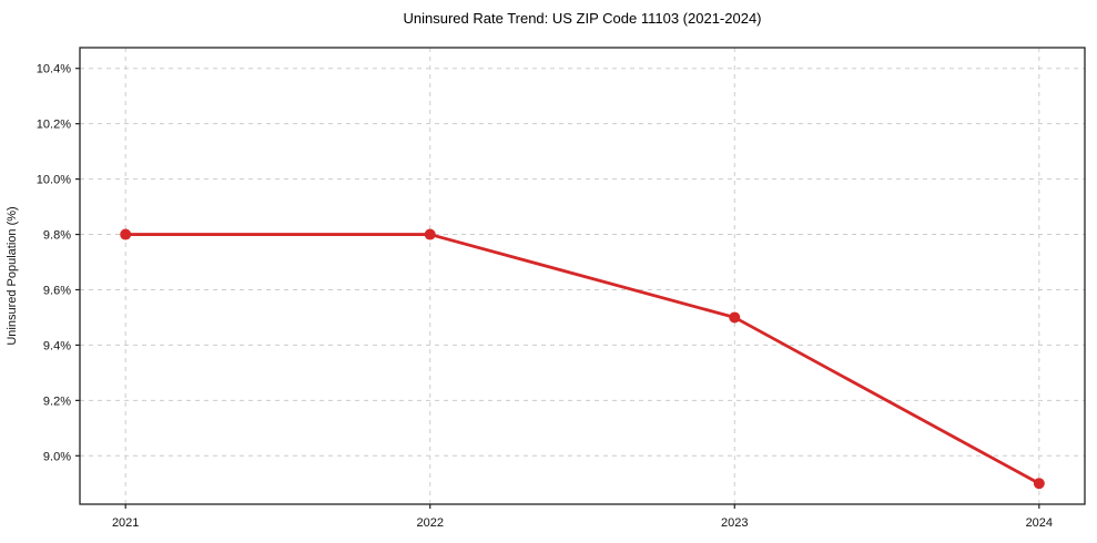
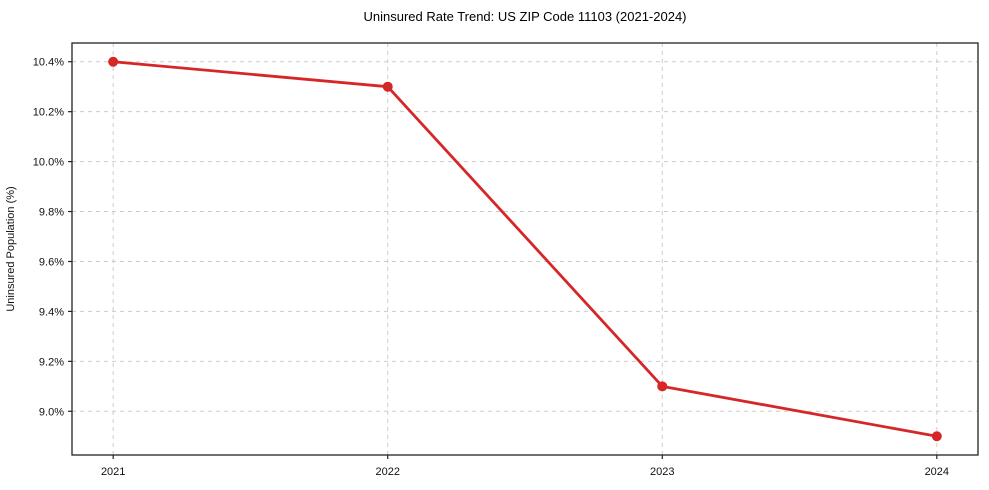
2021: 9.8% -> 10.4%
2022: 9.8% -> 10.3%
2023: 9.5% -> 9.1%
